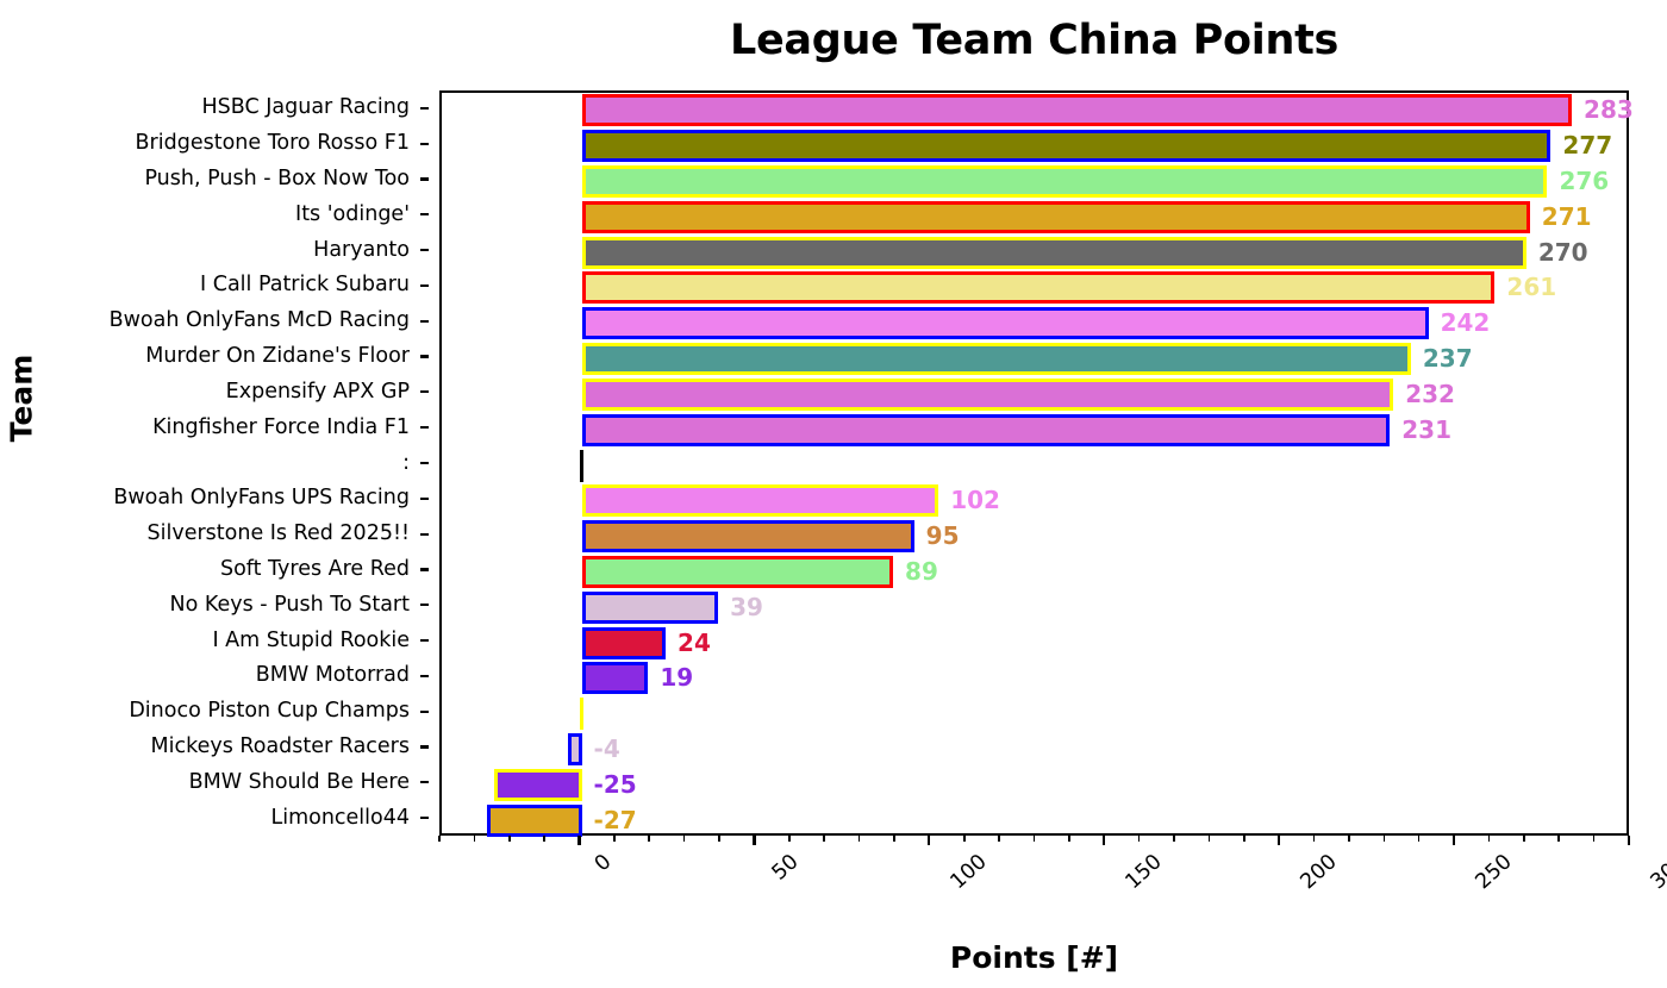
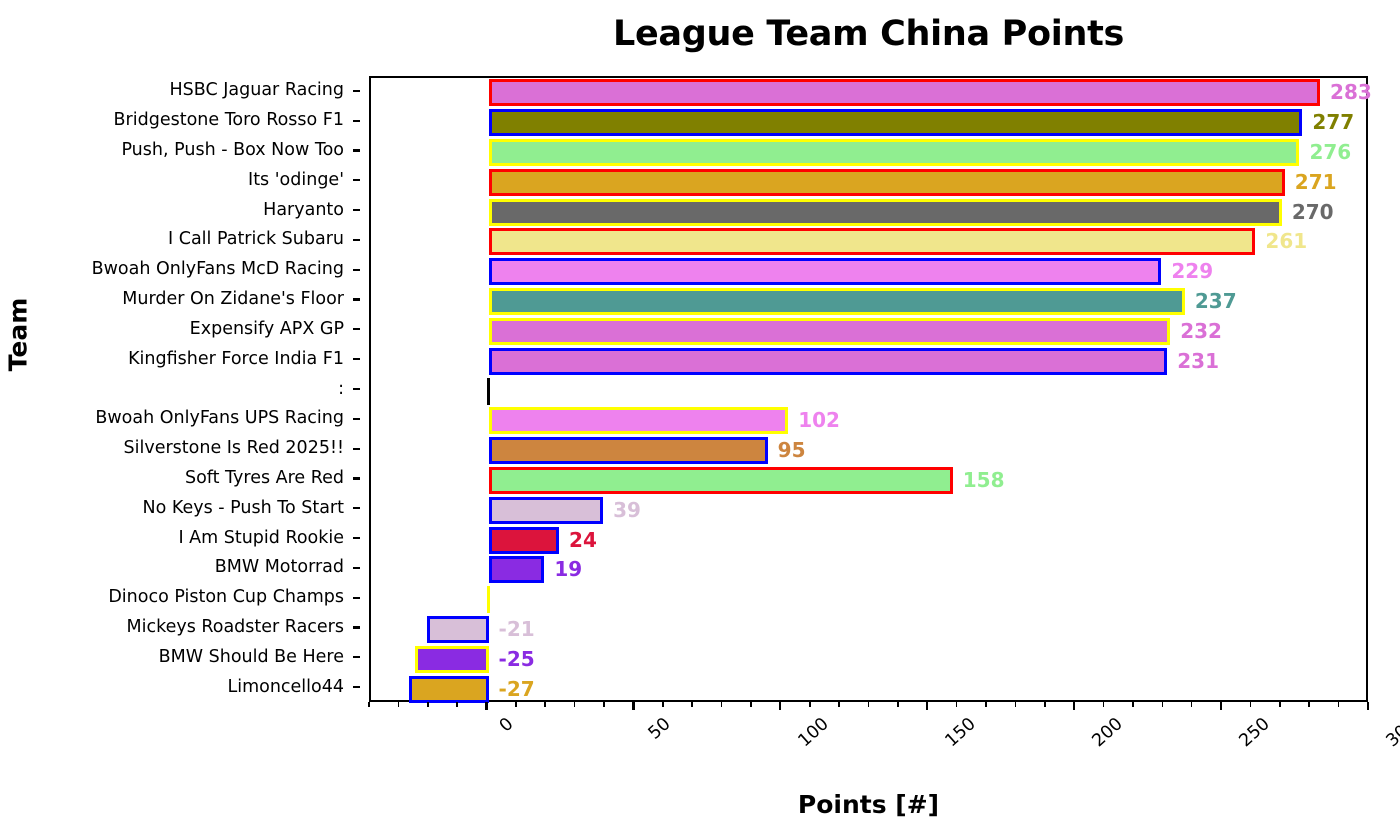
Bwoah OnlyFans McD Racing: 242 -> 229
Soft Tyres Are Red: 89 -> 158
Mickeys Roadster Racers: -4 -> -21
